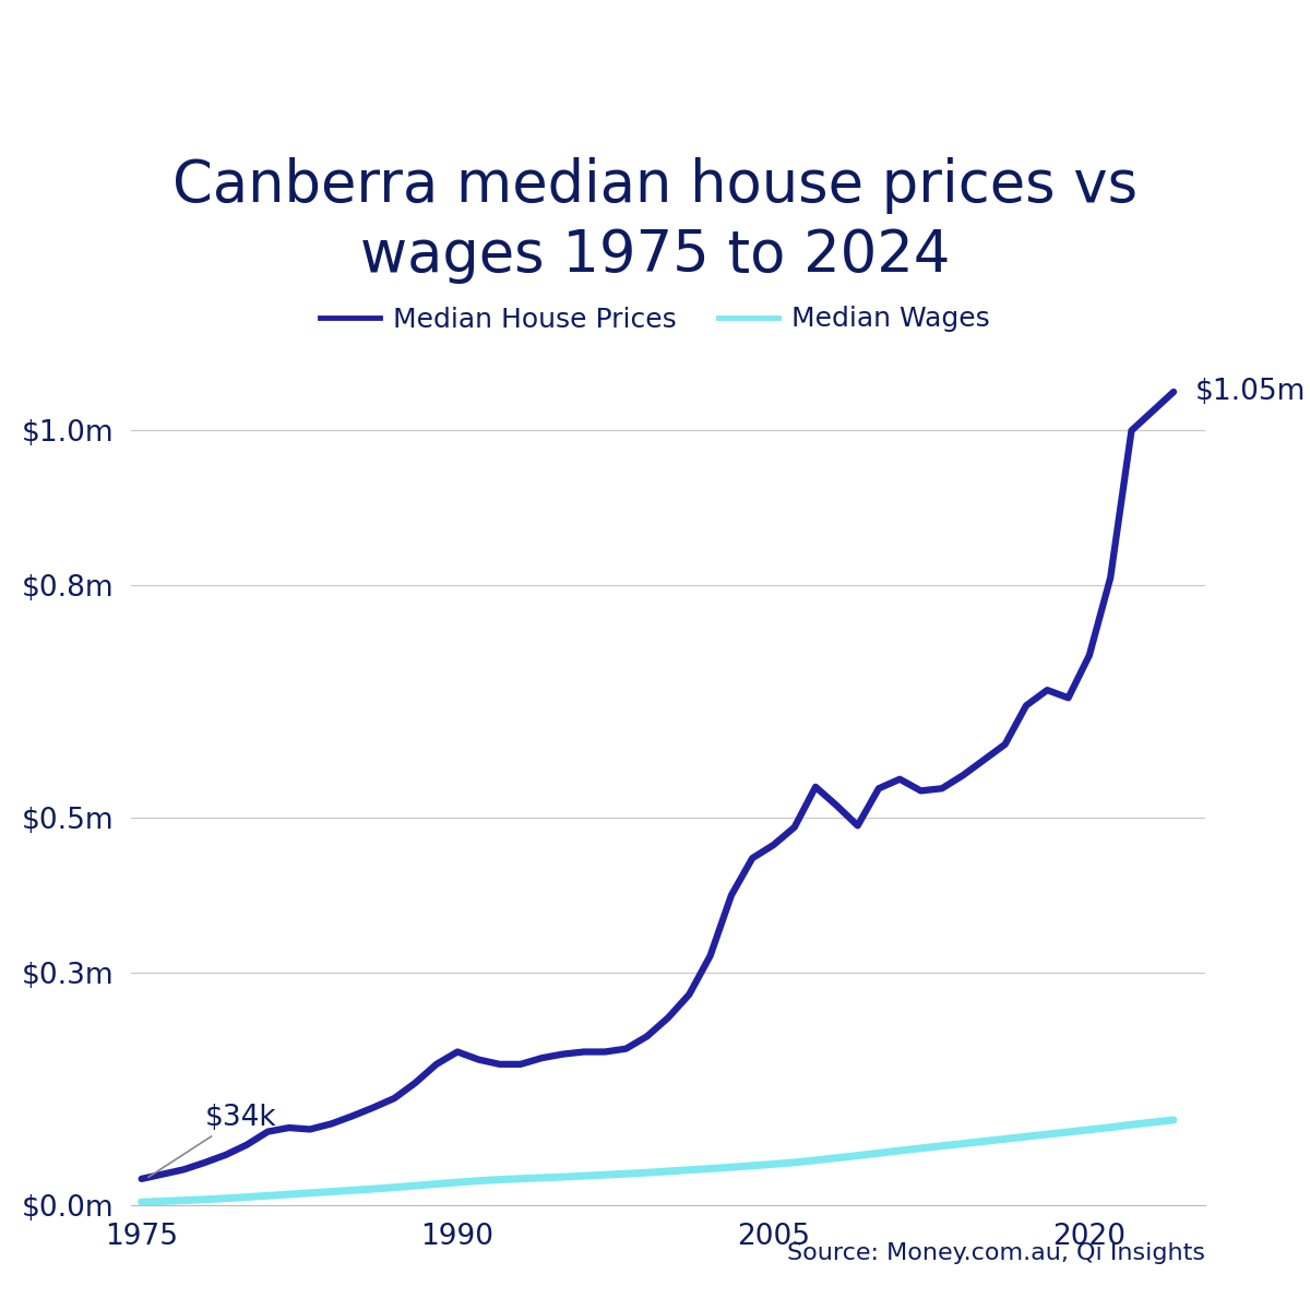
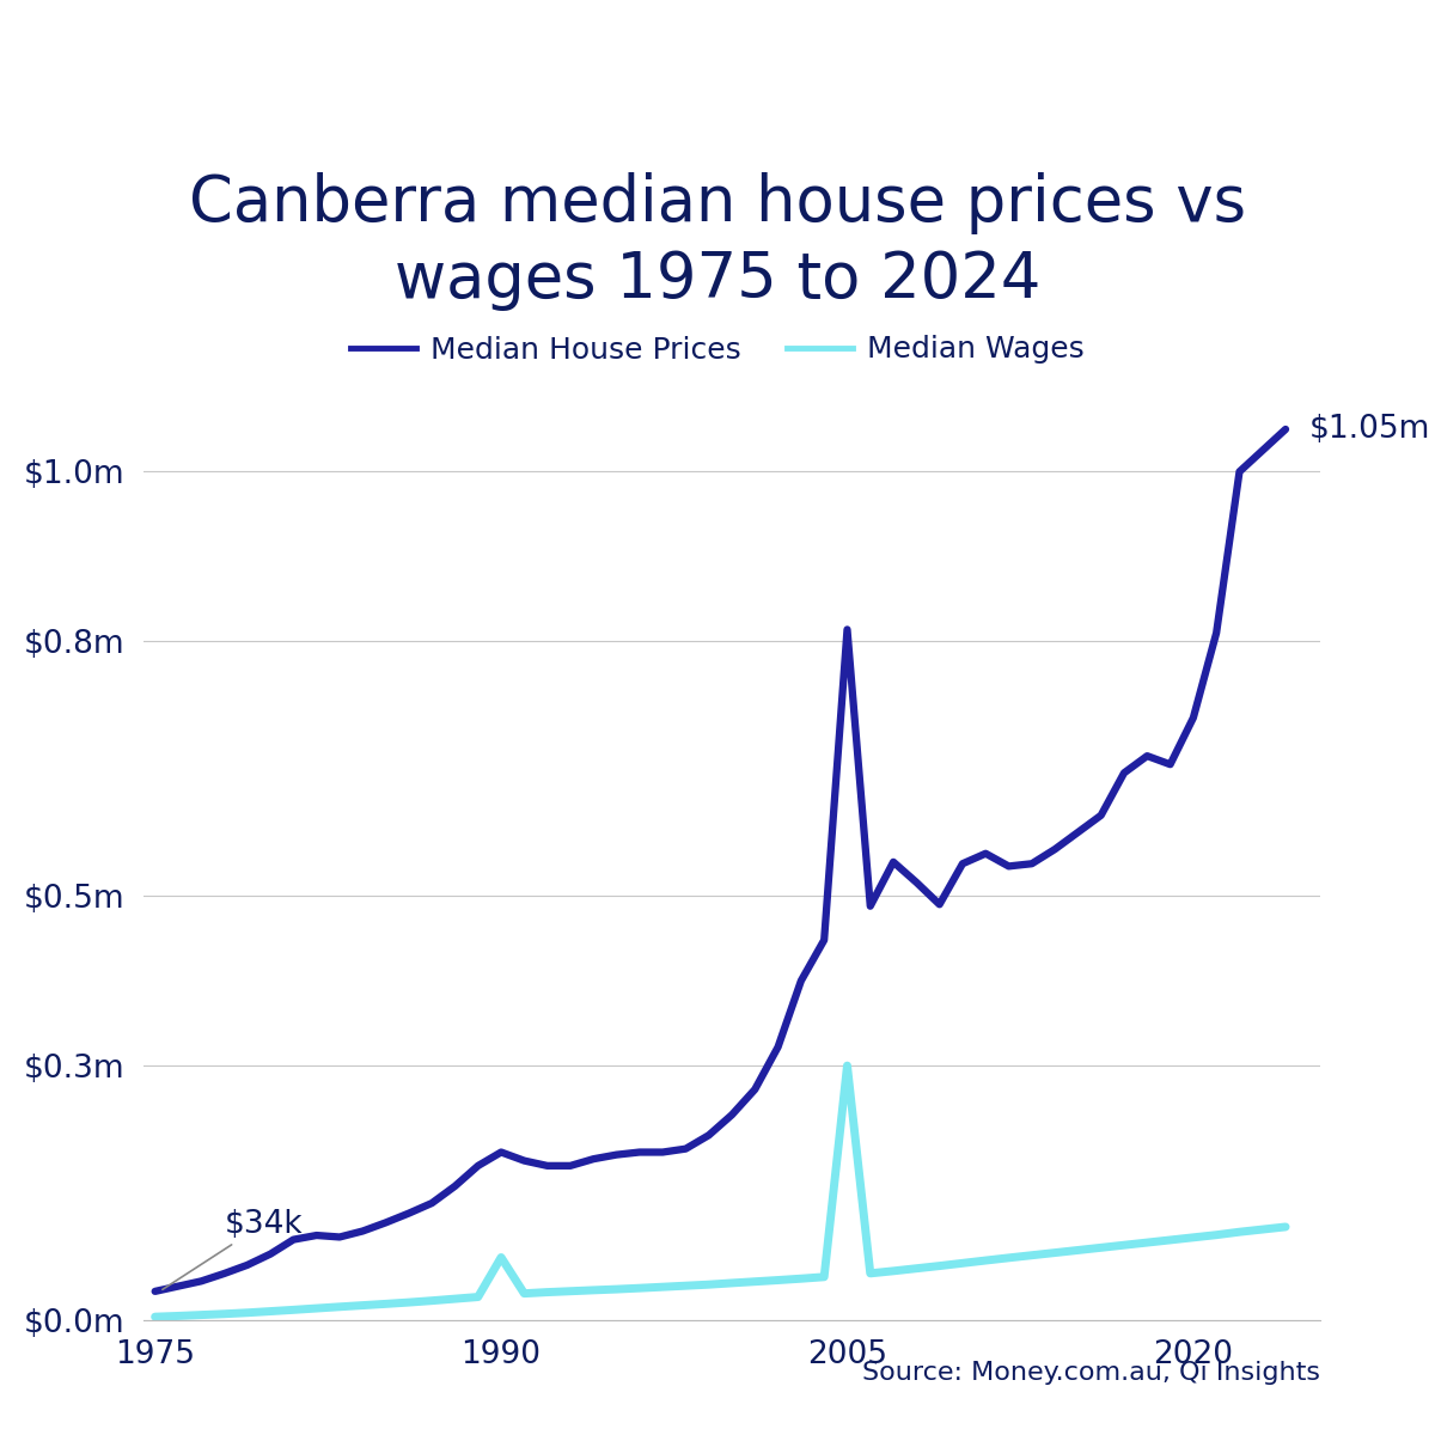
Median Wages/1990: $0.030m -> $0.074m
Median House Prices/2005: $0.465m -> $0.814m
Median Wages/2005: $0.053m -> $0.300m
